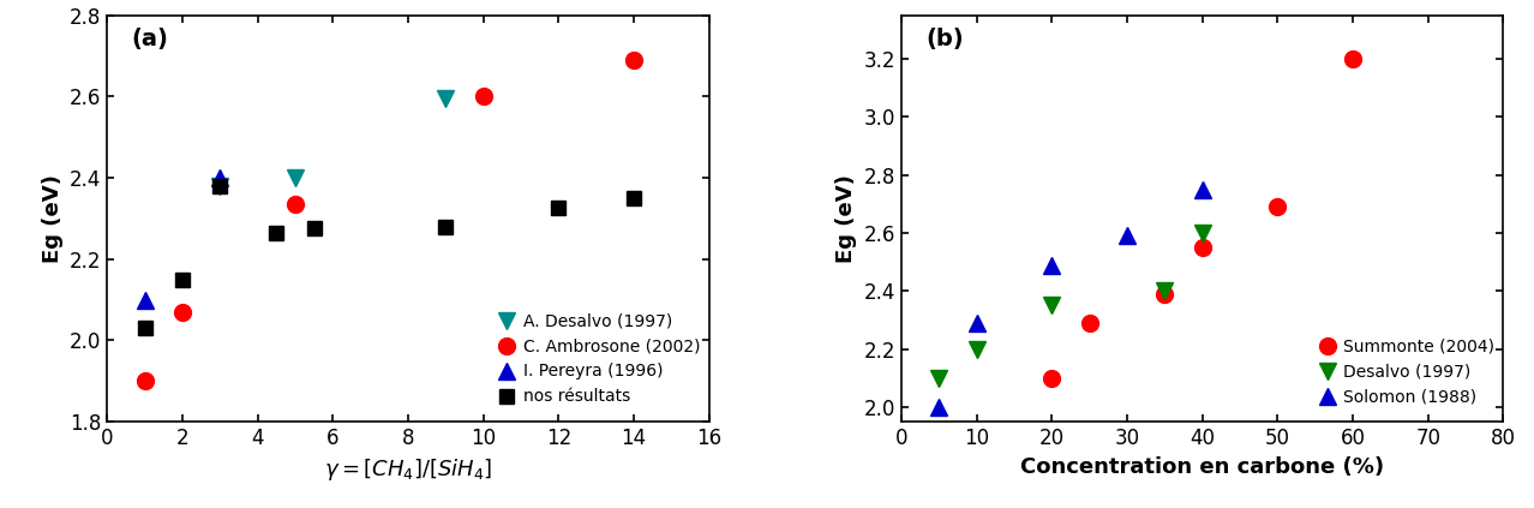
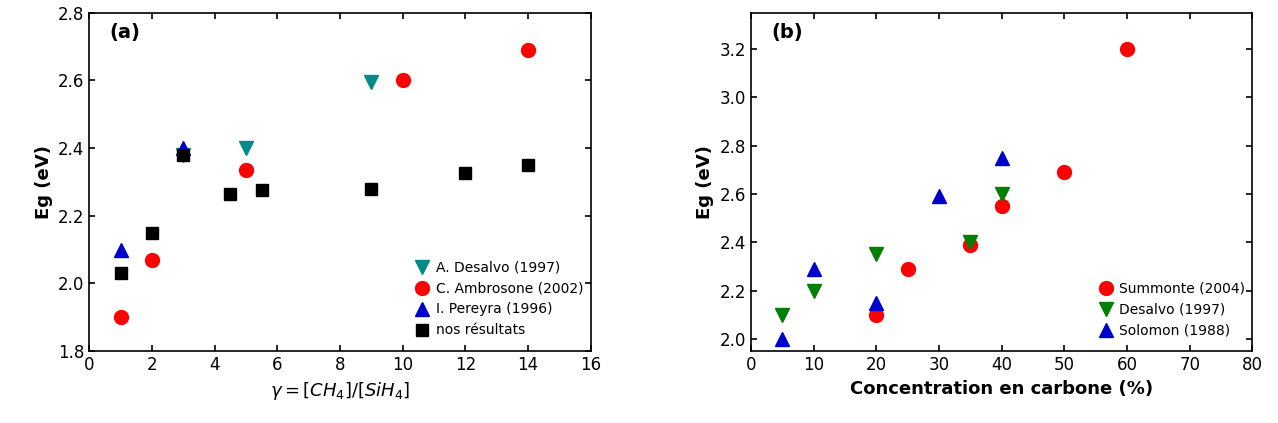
Solomon (1988)/20: 2.49 -> 2.15
